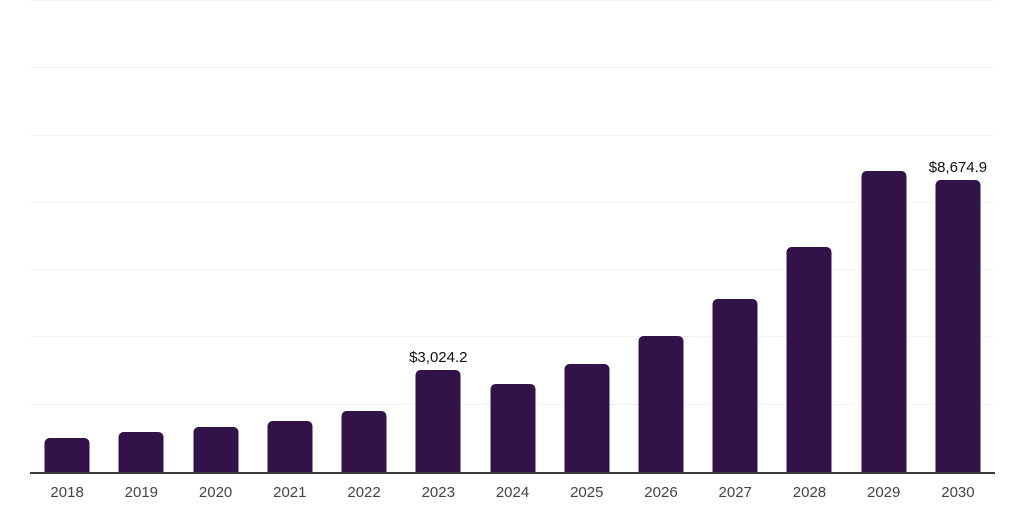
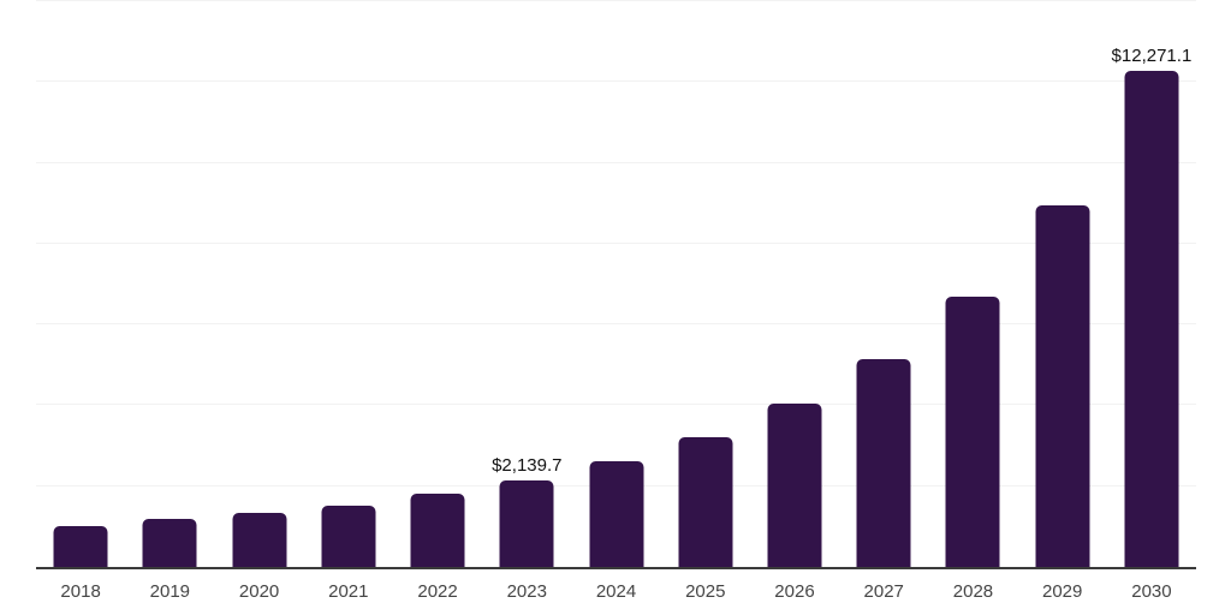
2023: $3,024.2 -> $2,139.7
2030: $8,674.9 -> $12,271.1
